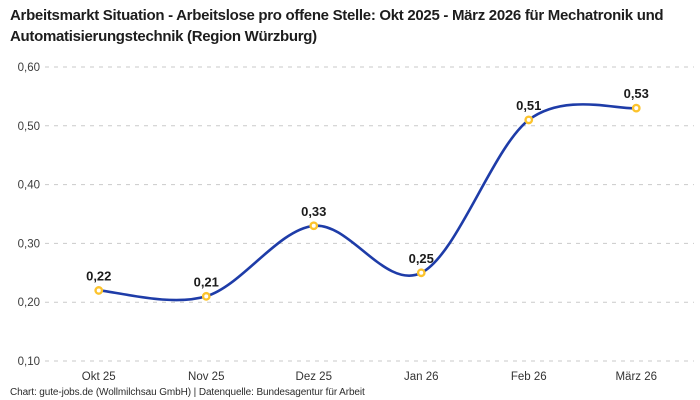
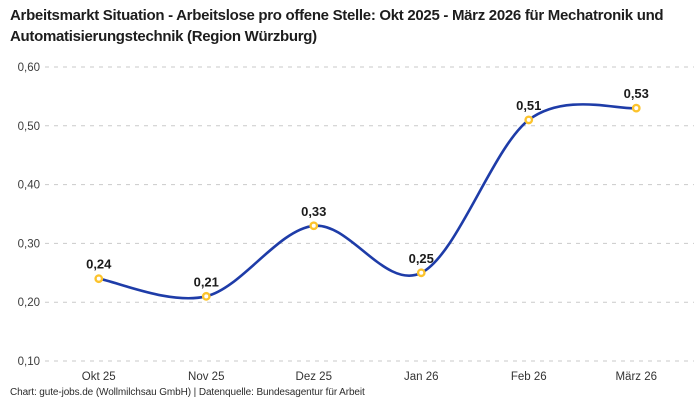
Okt 25: 0,22 -> 0,24
